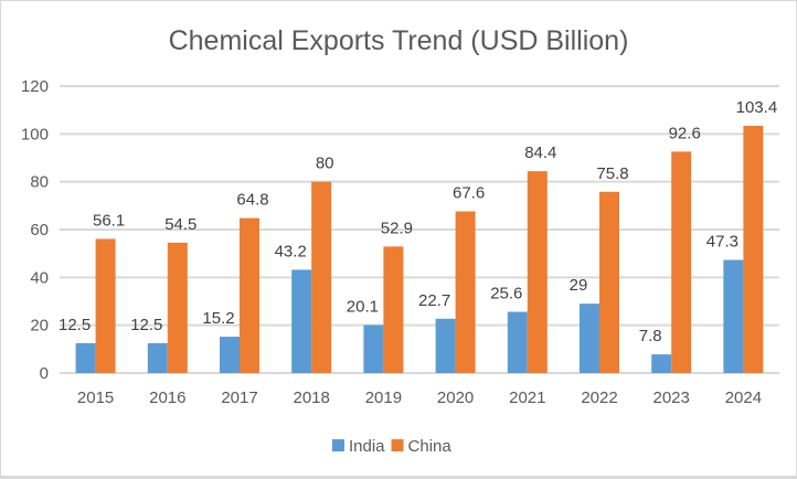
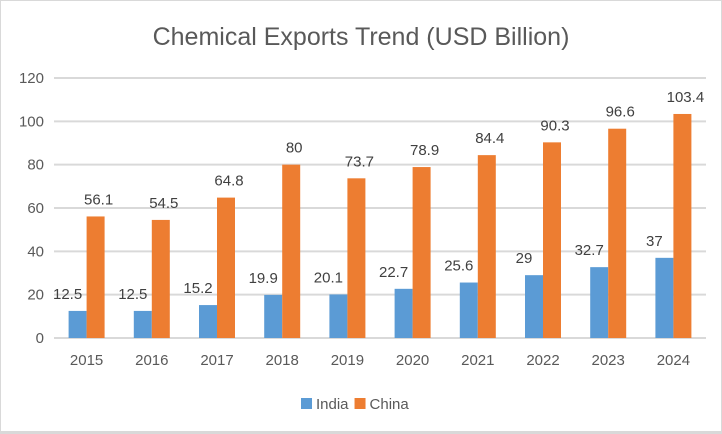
India/2018: 43.2 -> 19.9
China/2019: 52.9 -> 73.7
China/2020: 67.6 -> 78.9
China/2022: 75.8 -> 90.3
India/2023: 7.8 -> 32.7
China/2023: 92.6 -> 96.6
India/2024: 47.3 -> 37
